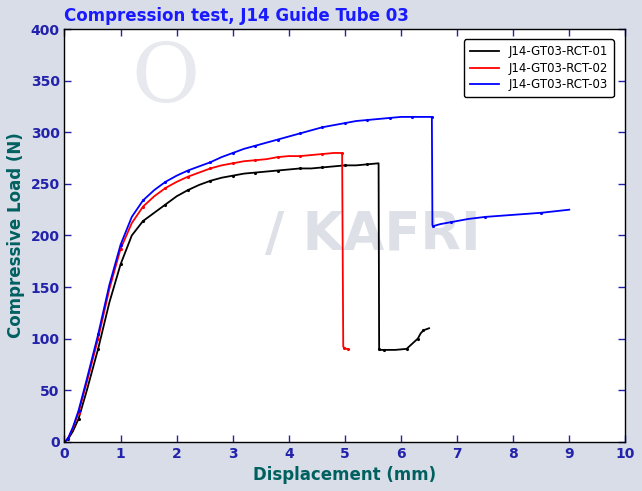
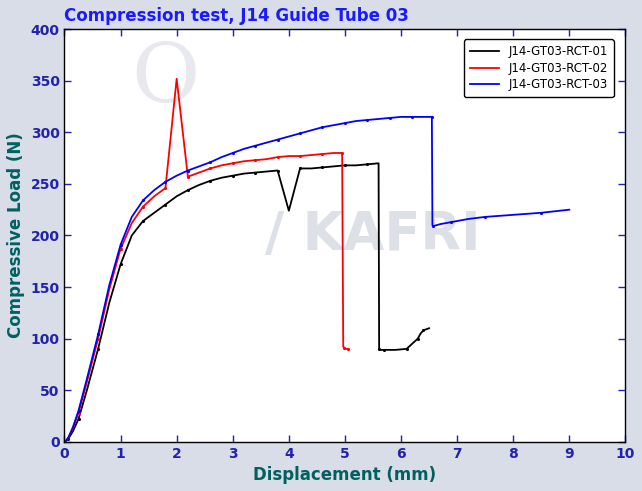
J14-GT03-RCT-02/2: 252 -> 352
J14-GT03-RCT-01/4: 264 -> 224
